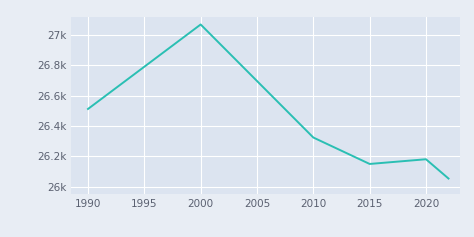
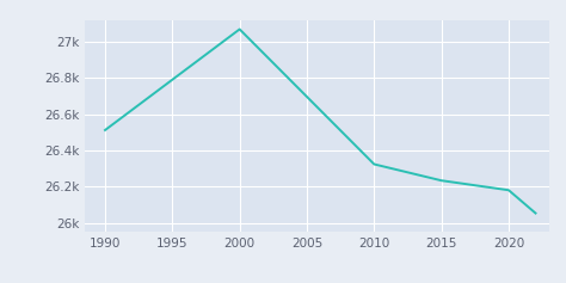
2015: 26.15k -> 26.23k
